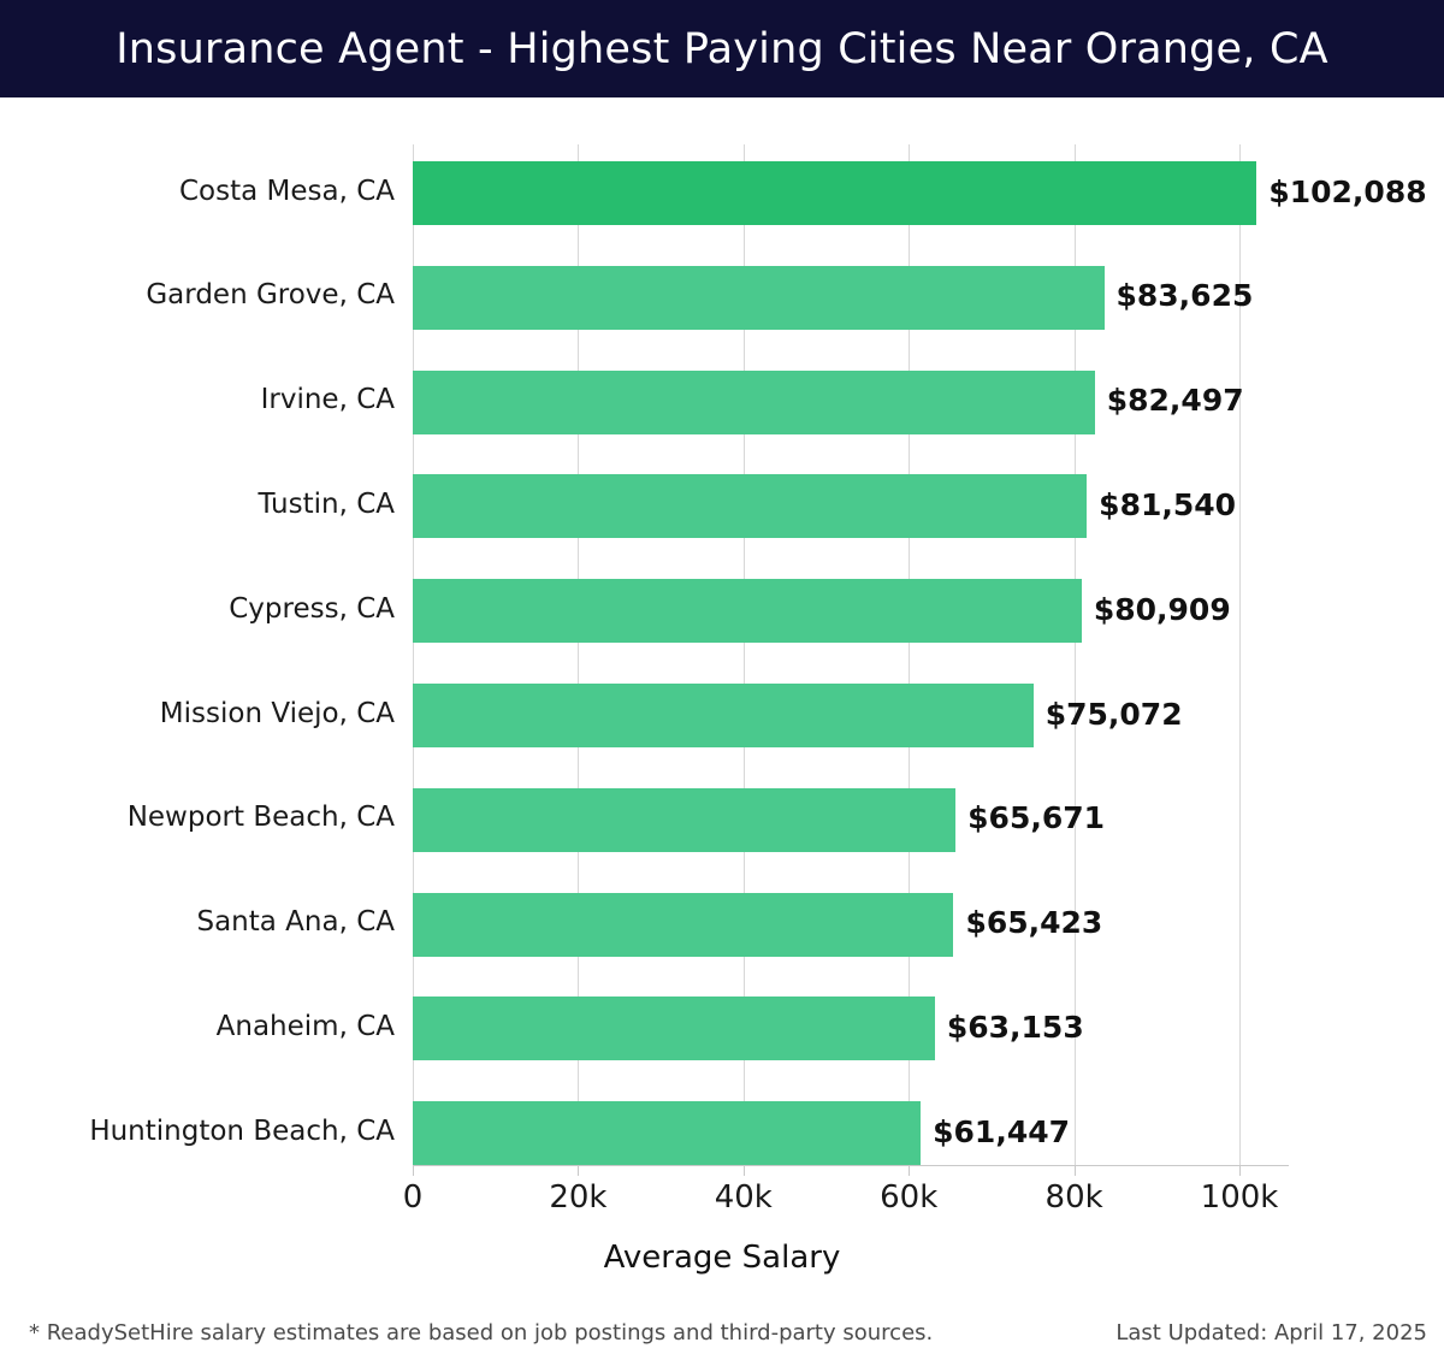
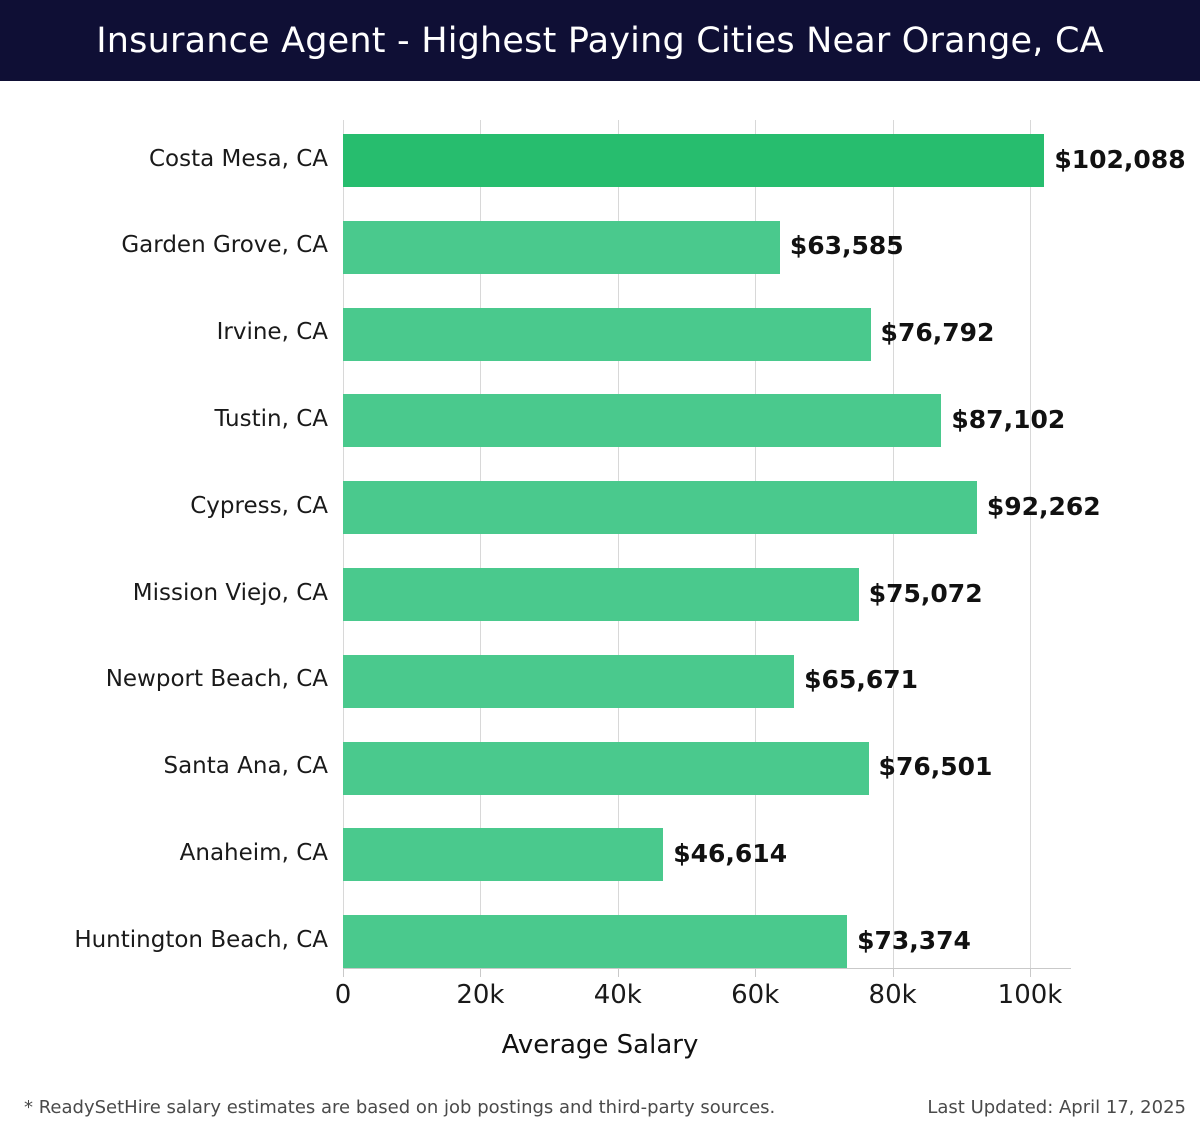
Garden Grove, CA: $83,625 -> $63,585
Irvine, CA: $82,497 -> $76,792
Tustin, CA: $81,540 -> $87,102
Cypress, CA: $80,909 -> $92,262
Santa Ana, CA: $65,423 -> $76,501
Anaheim, CA: $63,153 -> $46,614
Huntington Beach, CA: $61,447 -> $73,374
